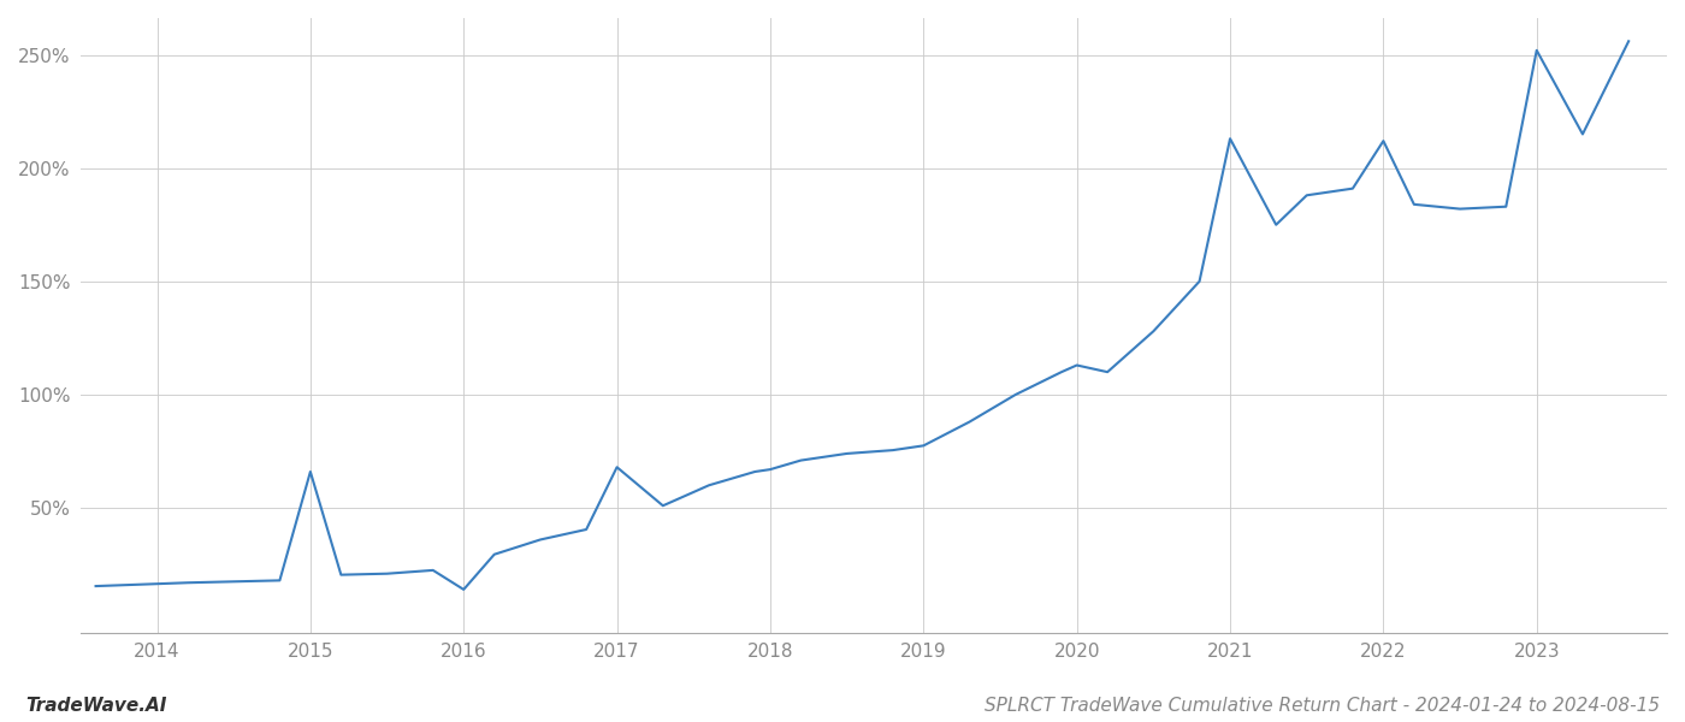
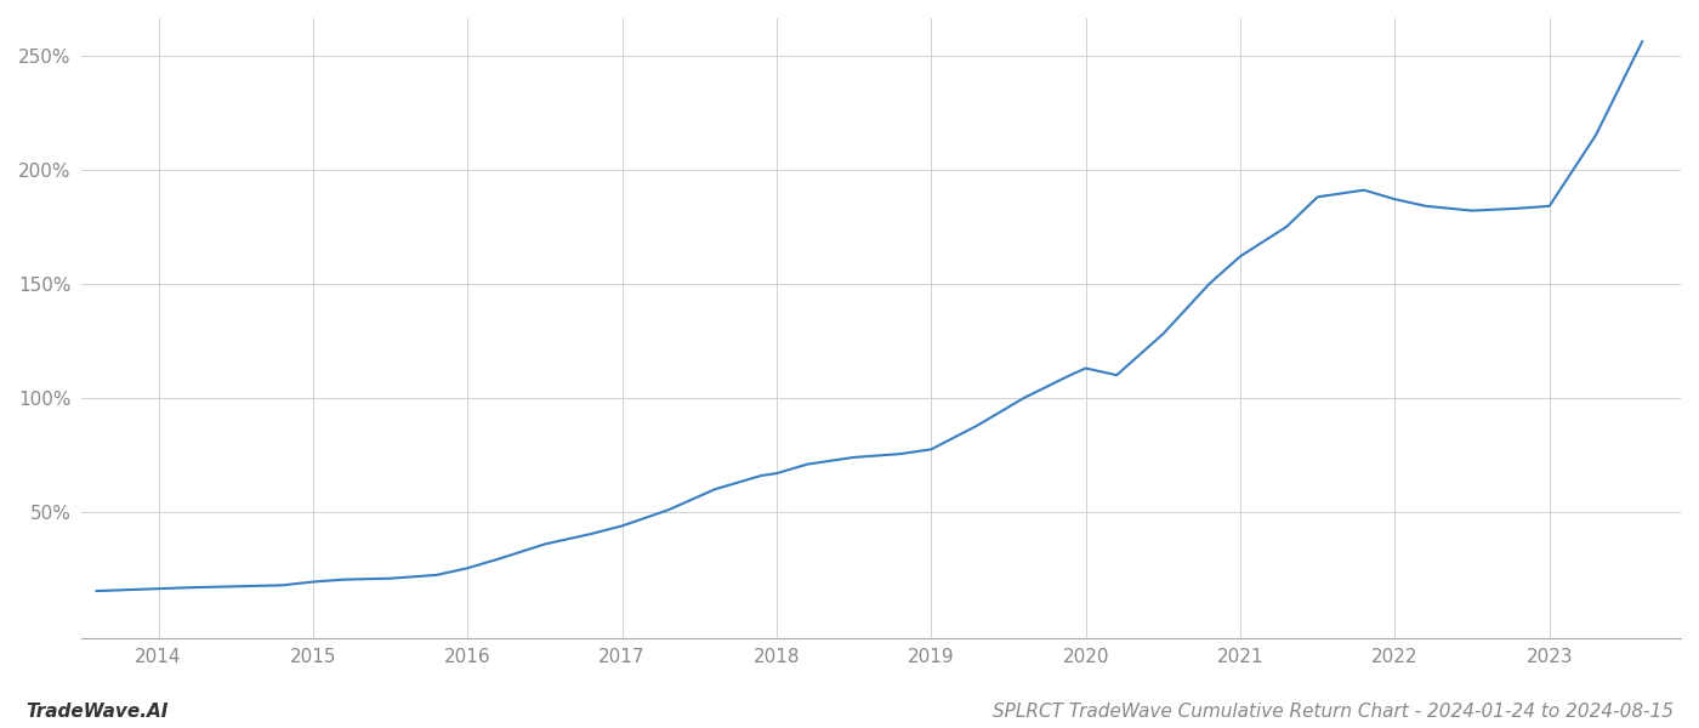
2015: 66% -> 20%
2016: 14% -> 26%
2017: 68% -> 44%
2021: 213% -> 162%
2022: 212% -> 187%
2023: 252% -> 184%
